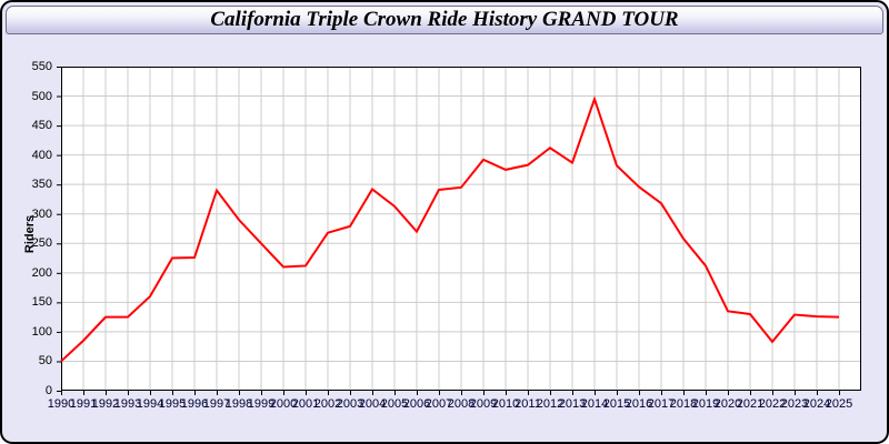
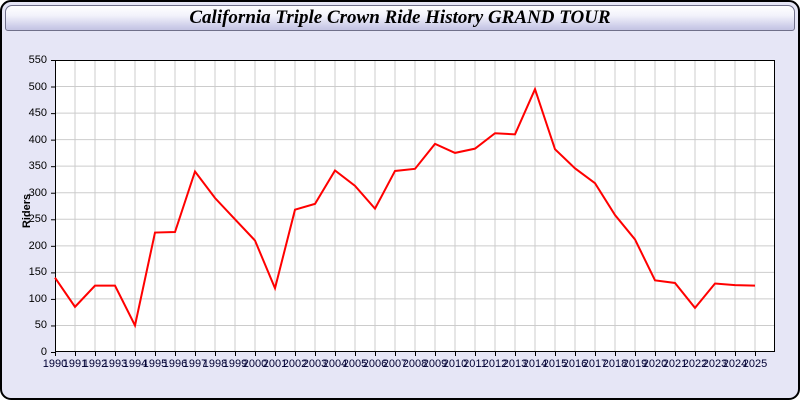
1990: 50 -> 140
1994: 160 -> 50
2001: 210 -> 120
2013: 390 -> 410
